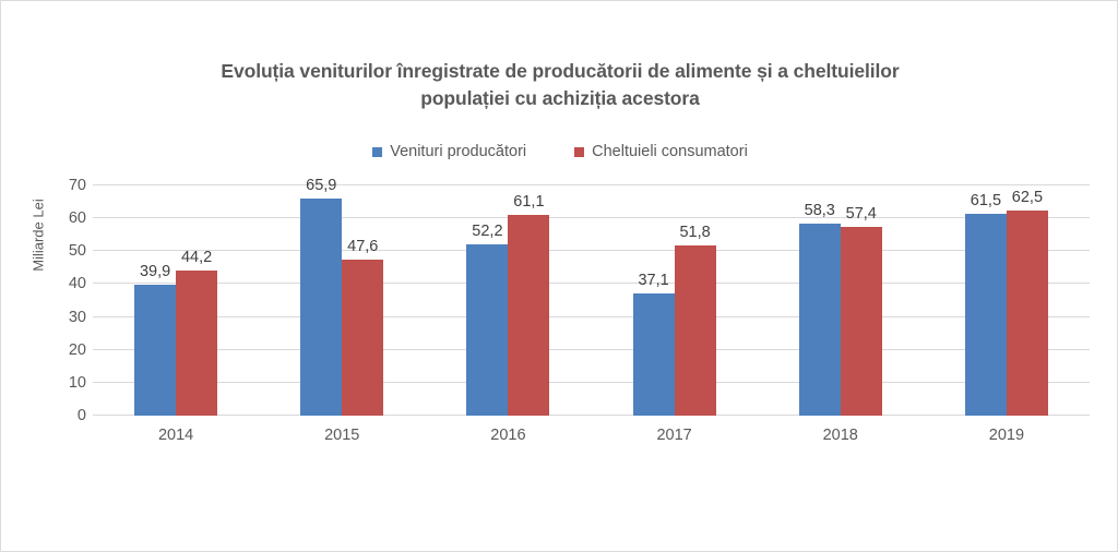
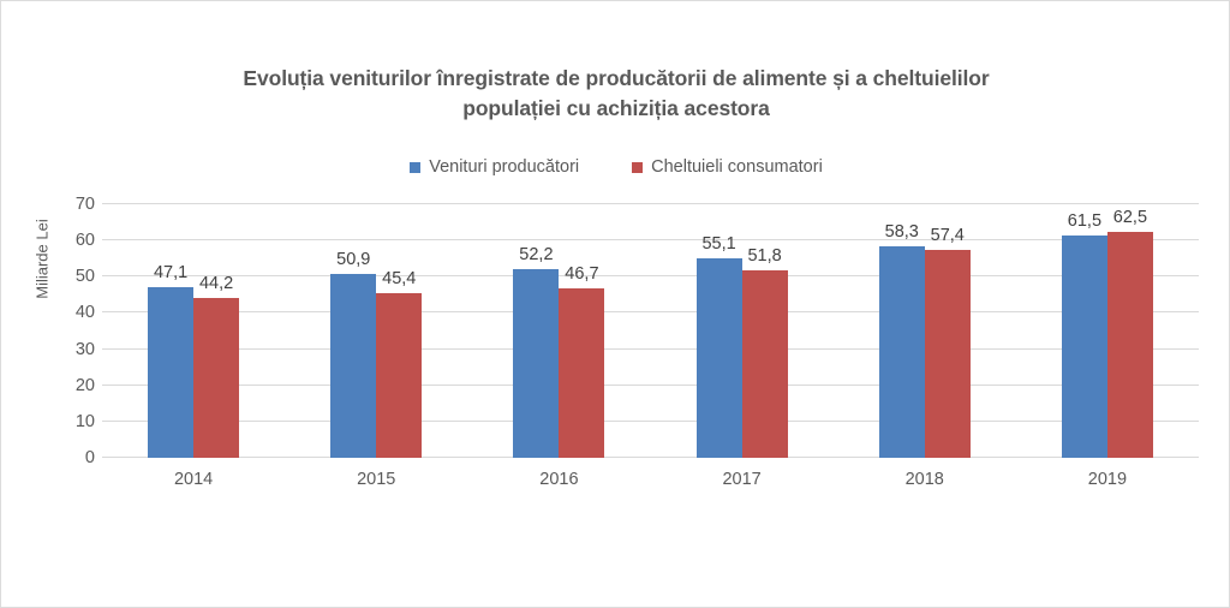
Venituri producători/2014: 39,9 -> 47,1
Venituri producători/2015: 65,9 -> 50,9
Cheltuieli consumatori/2015: 47,6 -> 45,4
Cheltuieli consumatori/2016: 61,1 -> 46,7
Venituri producători/2017: 37,1 -> 55,1
